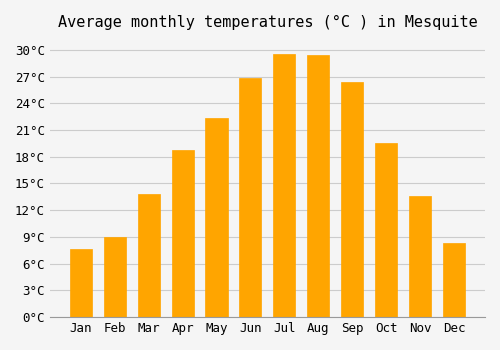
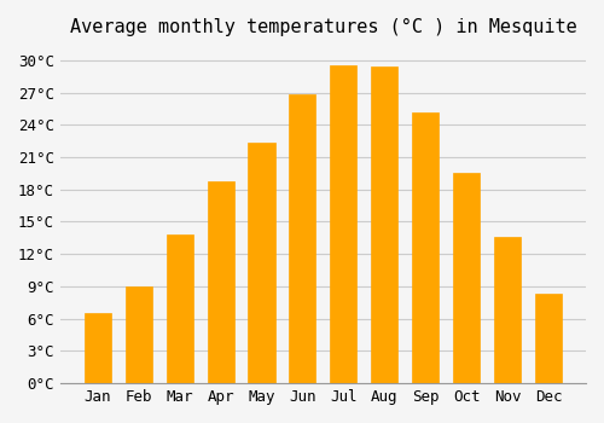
Jan: 7.6°C -> 6.5°C
Sep: 26.4°C -> 25.2°C
